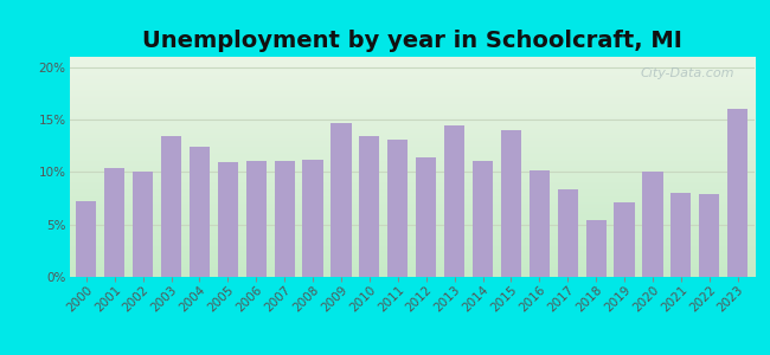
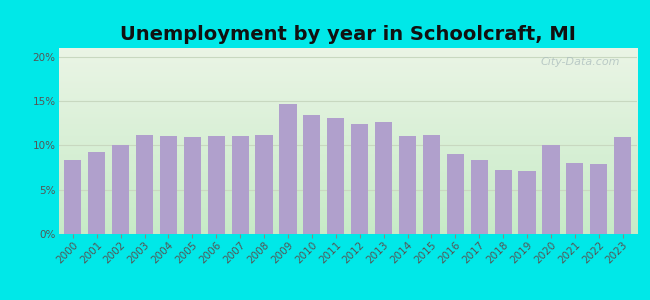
2000: 7.2% -> 8.3%
2001: 10.4% -> 9.3%
2003: 13.4% -> 11.2%
2004: 12.4% -> 11.1%
2012: 11.4% -> 12.4%
2013: 14.4% -> 12.6%
2015: 14.0% -> 11.2%
2016: 10.2% -> 9.0%
2018: 5.4% -> 7.2%
2023: 16.0% -> 11.0%
